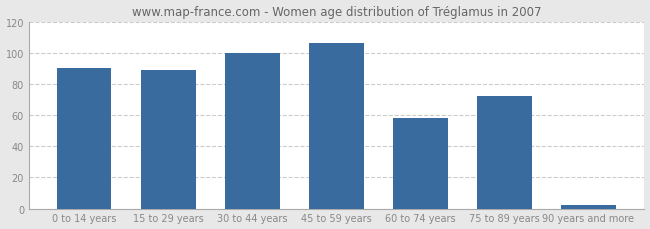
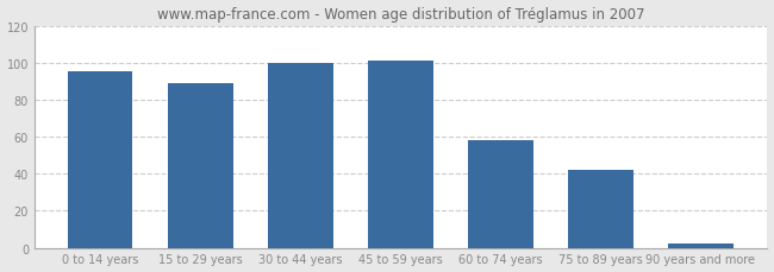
0 to 14 years: 90 -> 95
45 to 59 years: 106 -> 101
75 to 89 years: 72 -> 42
